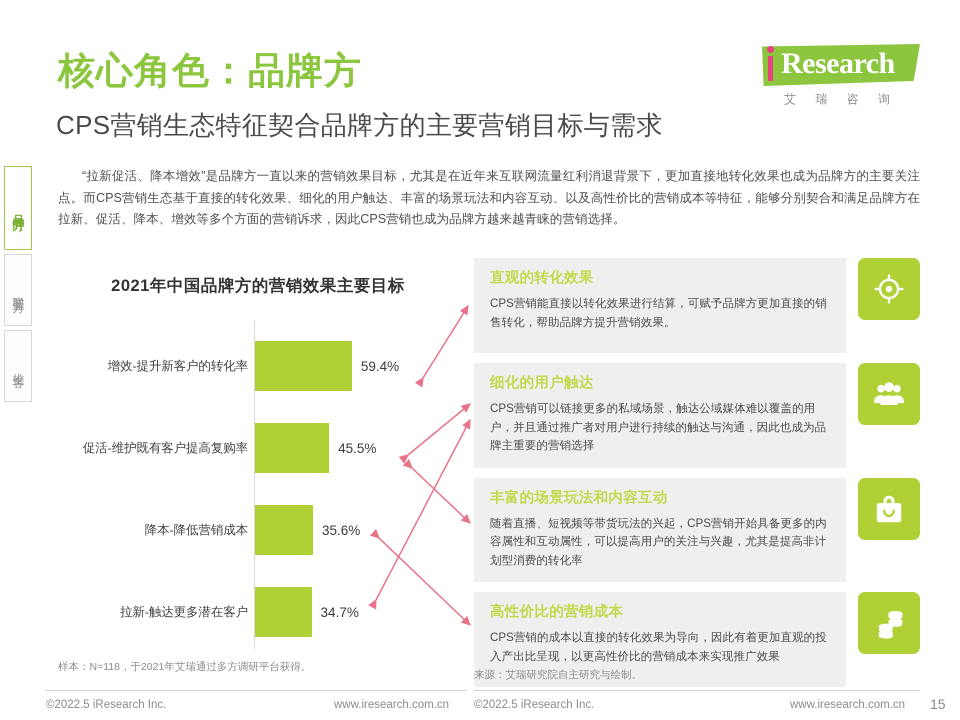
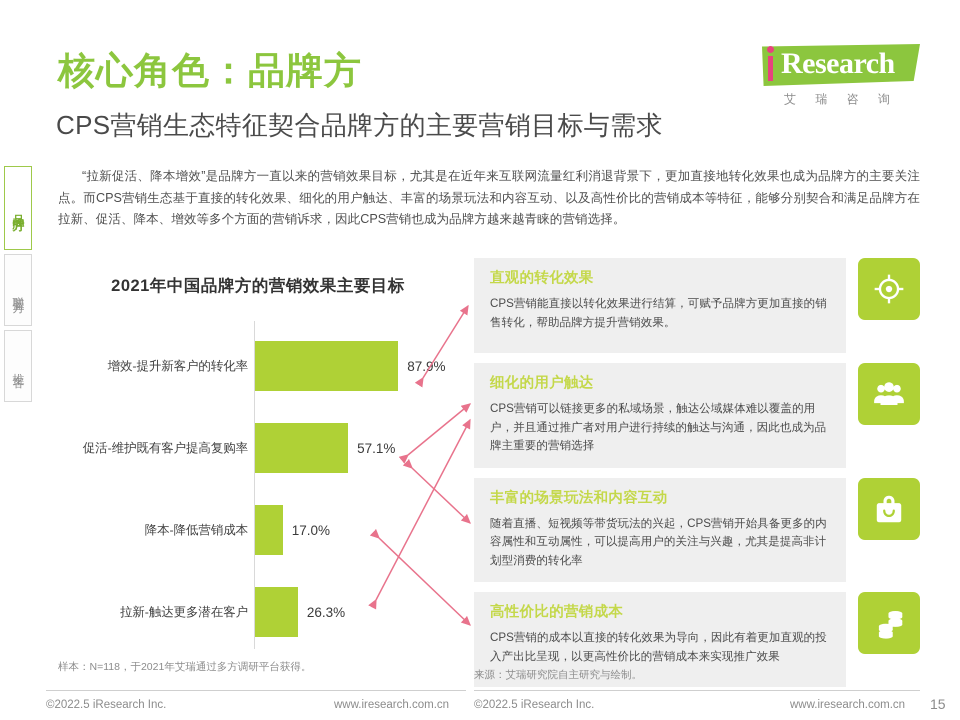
增效-提升新客户的转化率: 59.4% -> 87.9%
促活-维护既有客户提高复购率: 45.5% -> 57.1%
降本-降低营销成本: 35.6% -> 17.0%
拉新-触达更多潜在客户: 34.7% -> 26.3%
